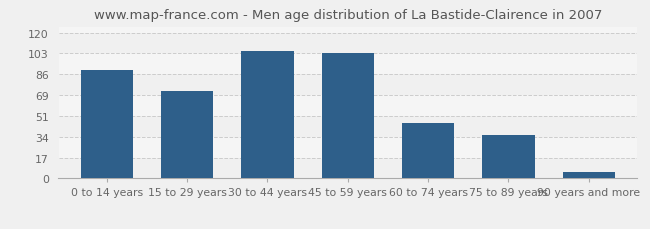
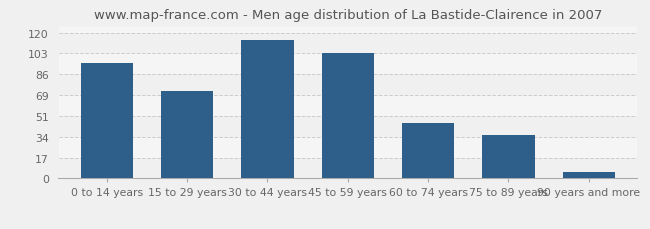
0 to 14 years: 89 -> 95
30 to 44 years: 105 -> 114
